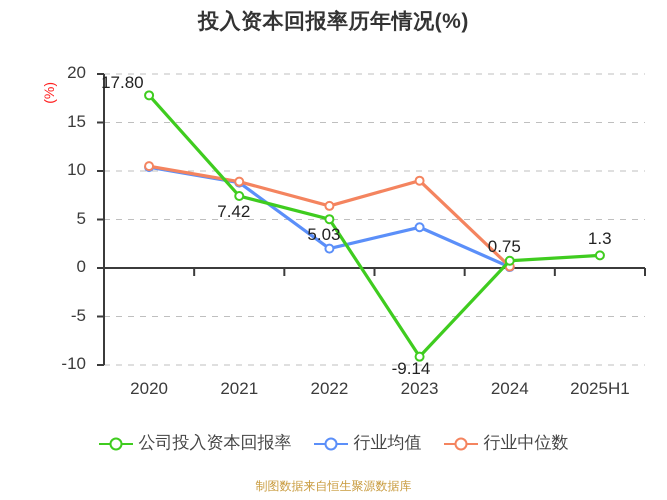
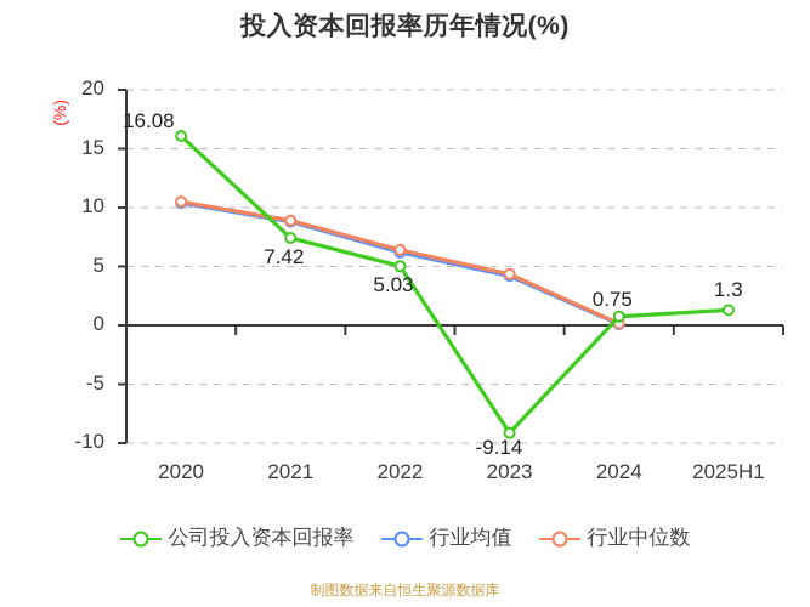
公司投入资本回报率/2020: 17.80 -> 16.08
行业均值/2022: 2 -> 6
行业中位数/2023: 9 -> 4
